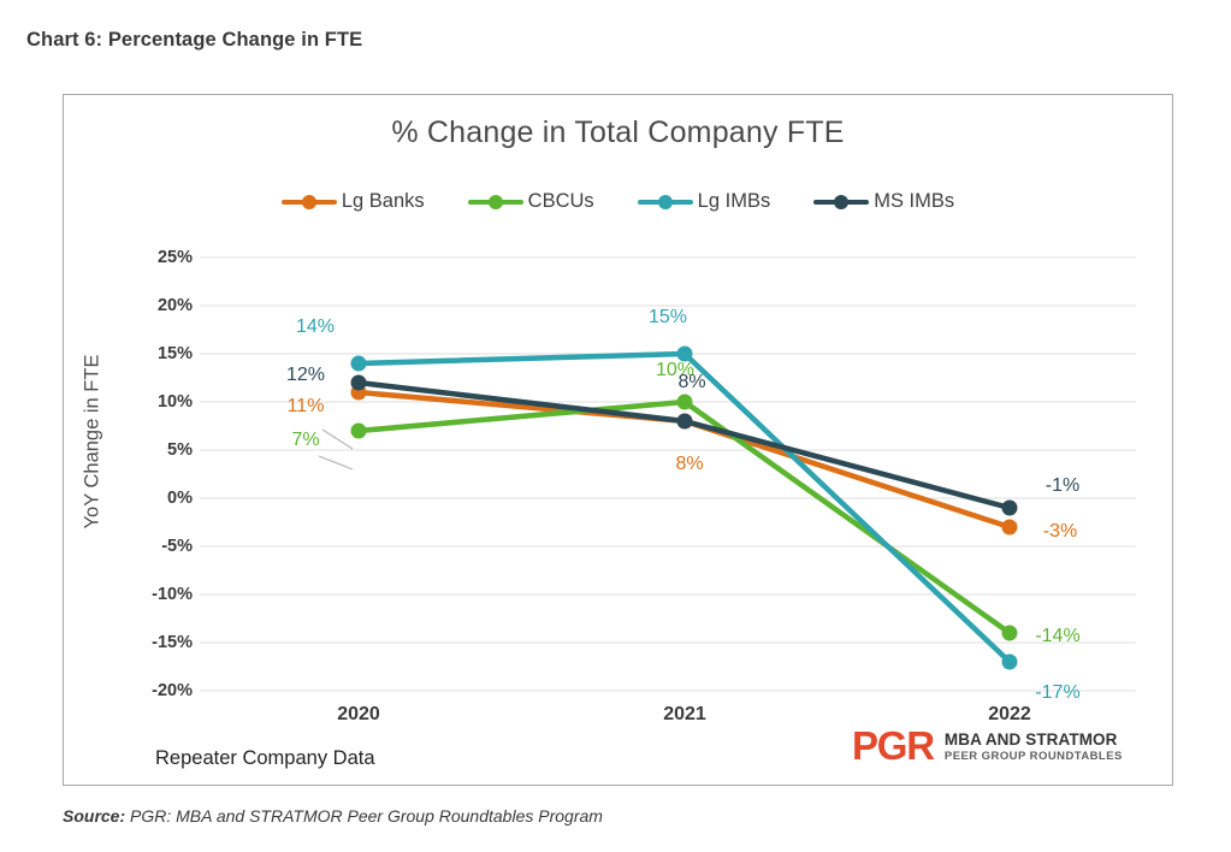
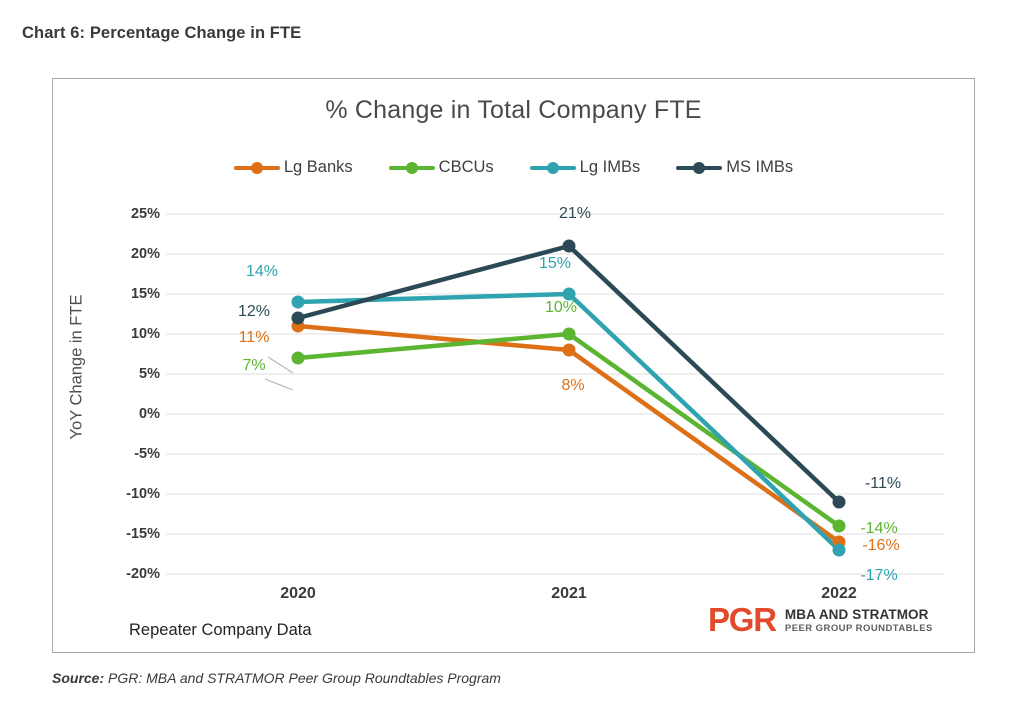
MS IMBs/2021: 8% -> 21%
Lg Banks/2022: -3% -> -16%
MS IMBs/2022: -1% -> -11%
